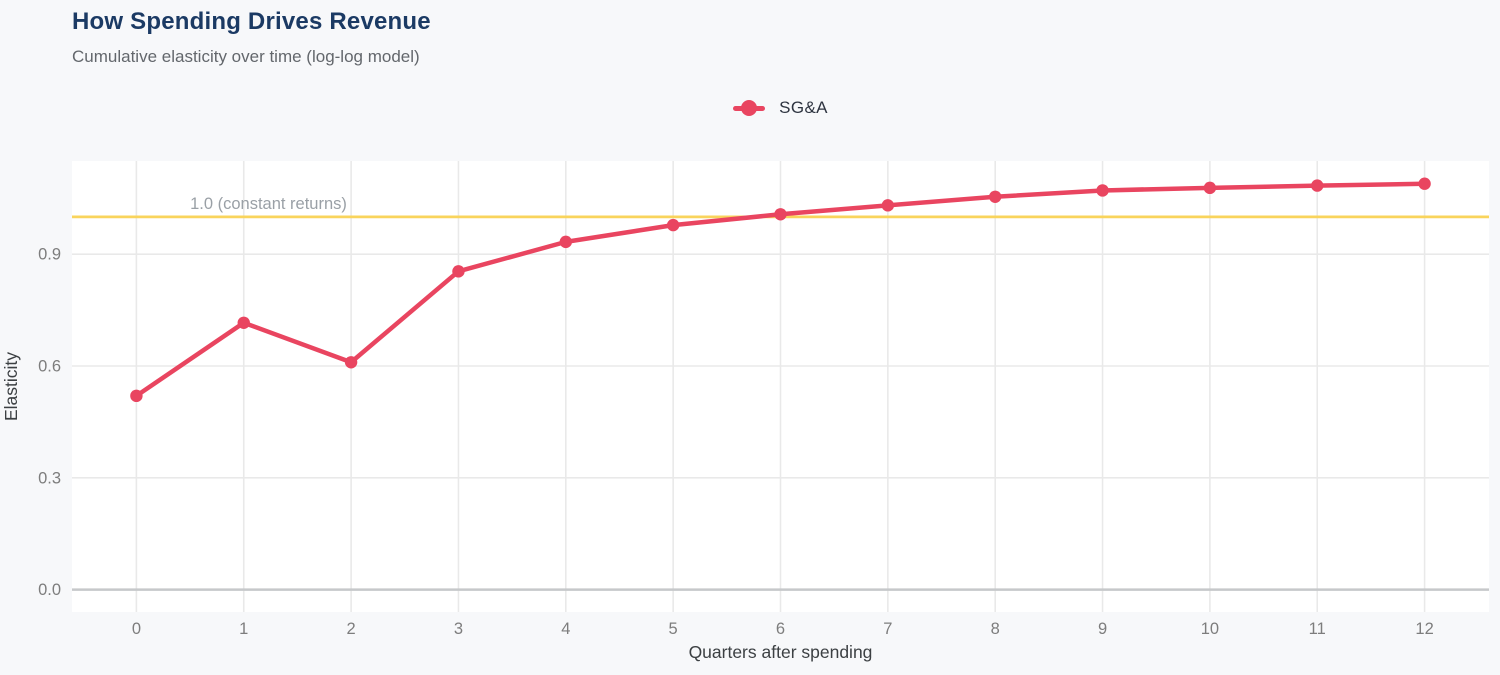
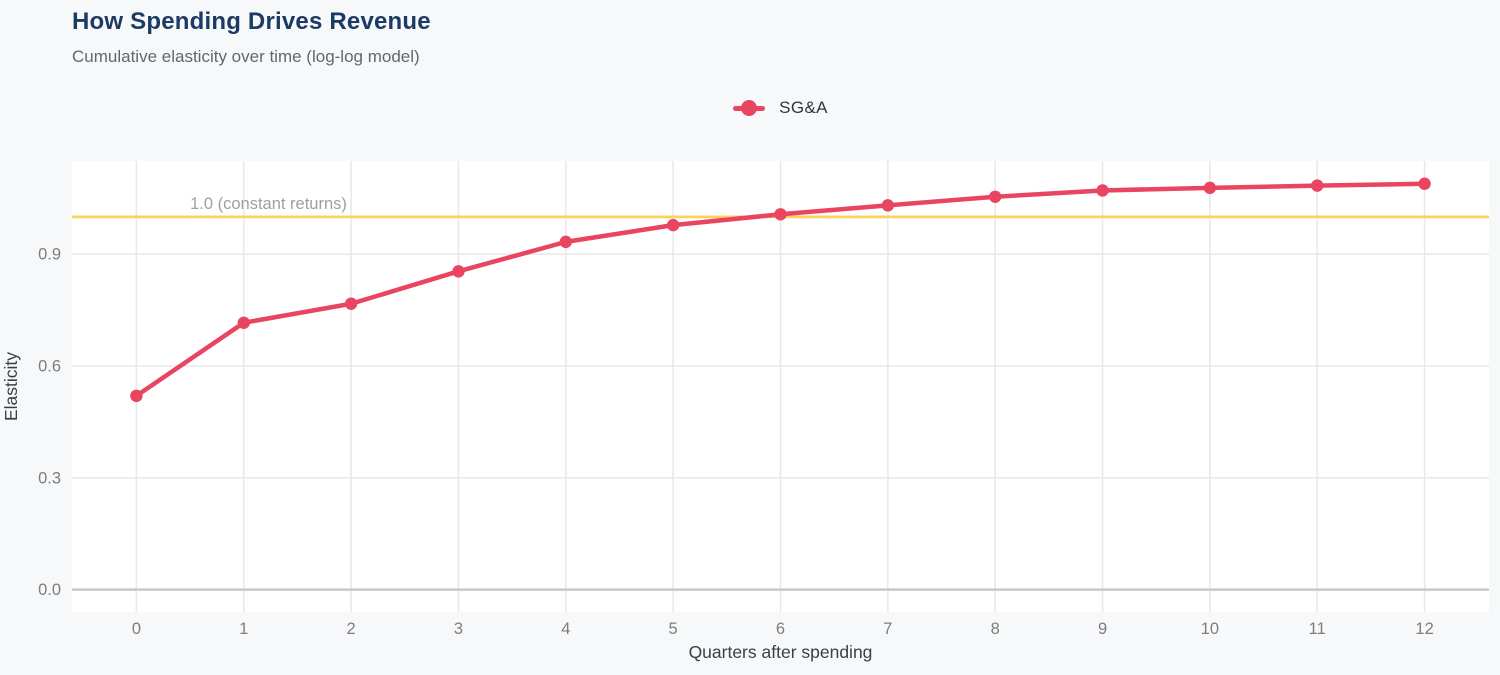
2: 0.61 -> 0.77
